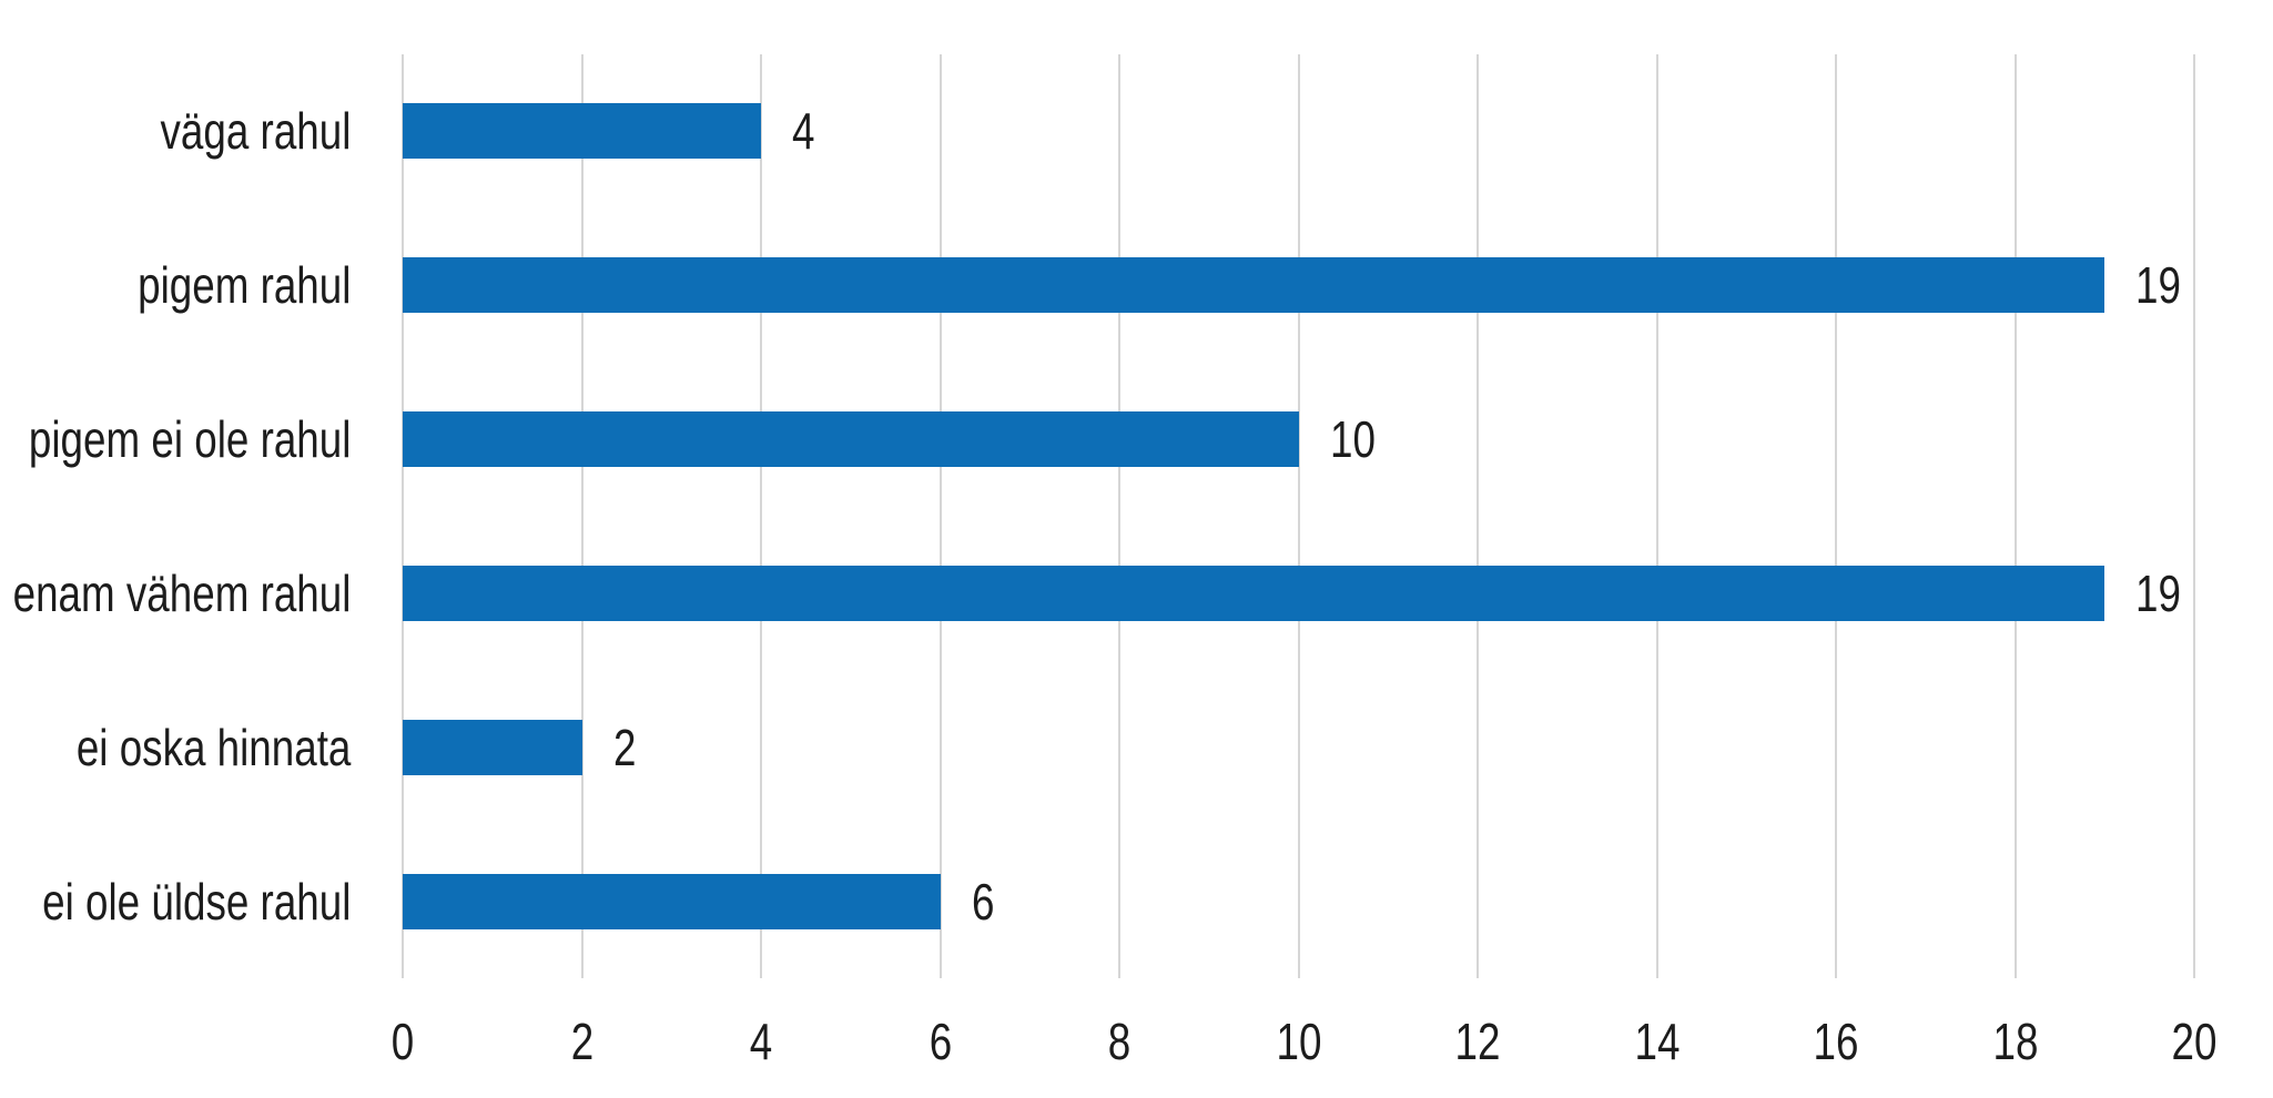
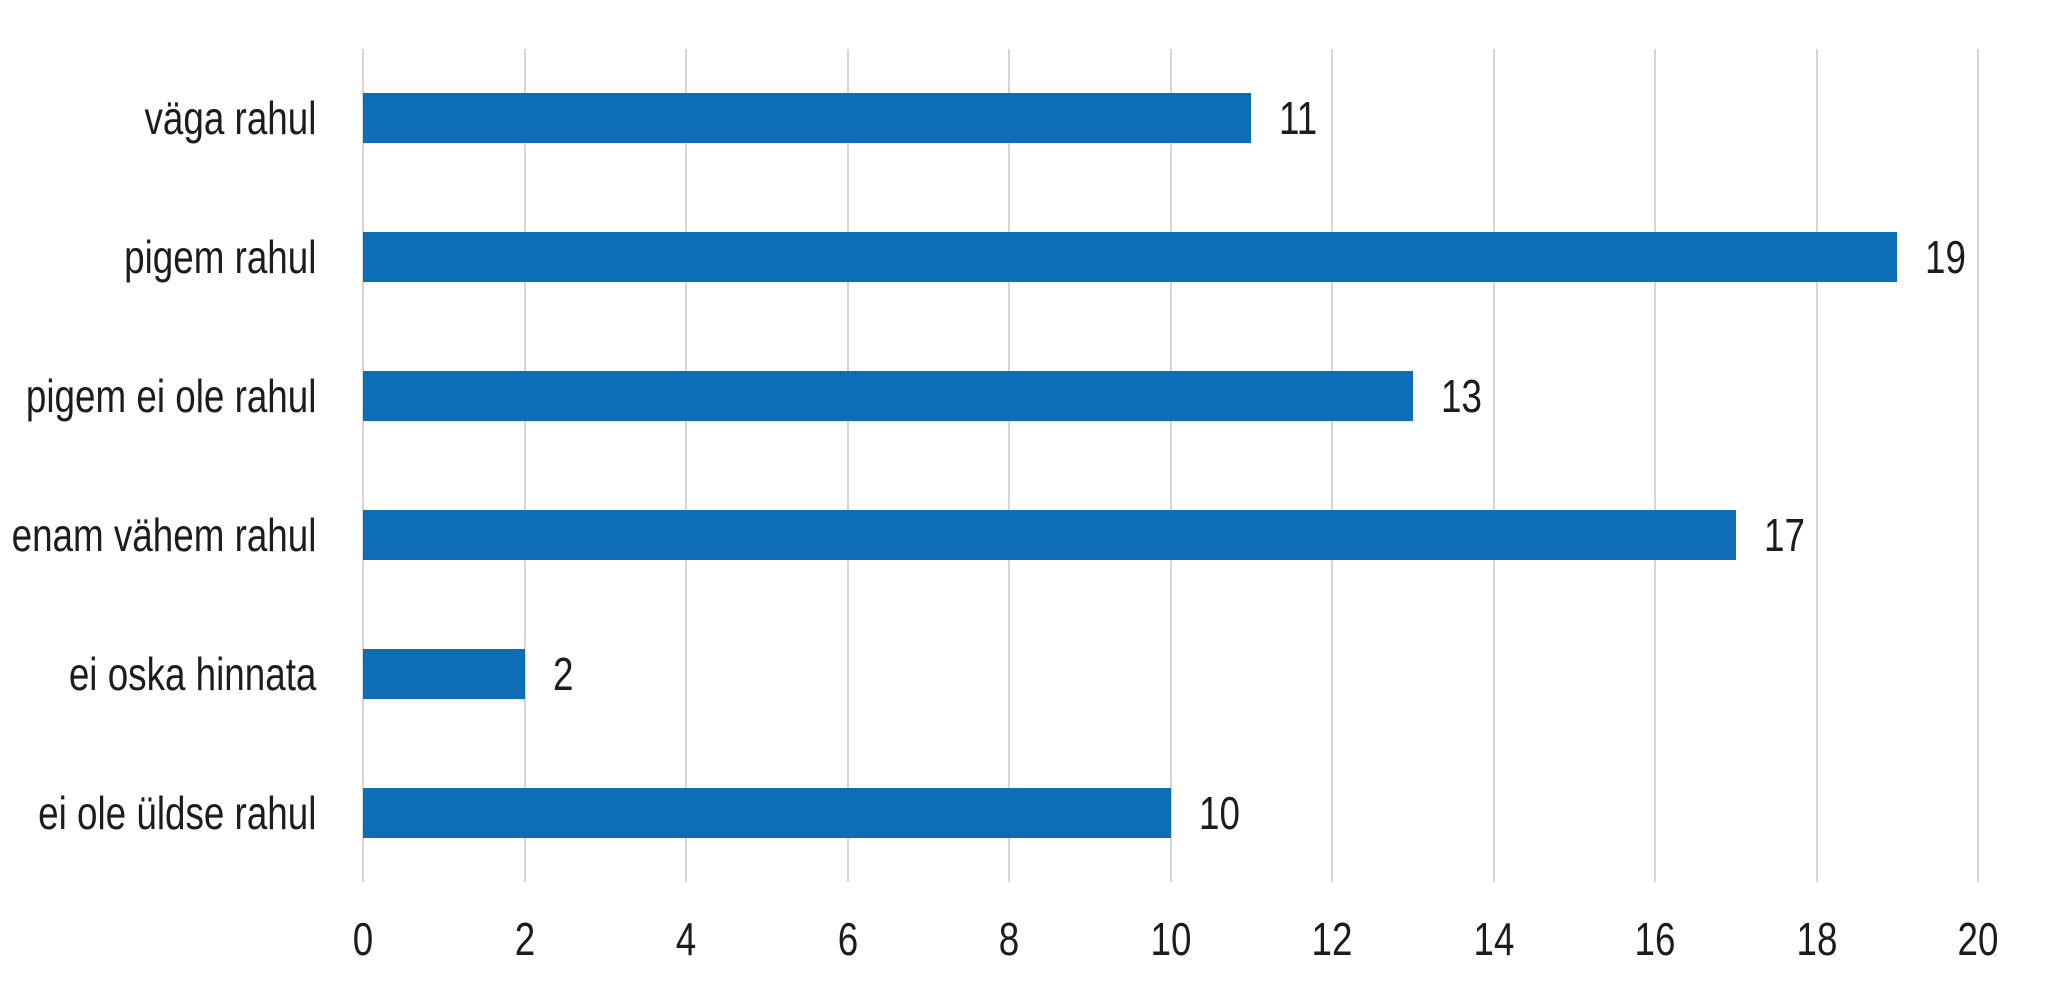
väga rahul: 4 -> 11
pigem ei ole rahul: 10 -> 13
enam vähem rahul: 19 -> 17
ei ole üldse rahul: 6 -> 10
